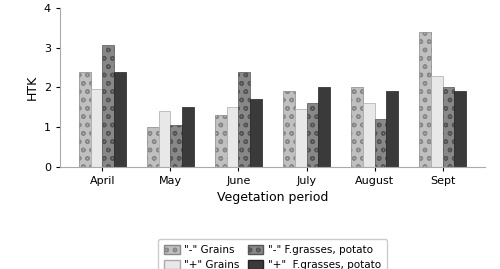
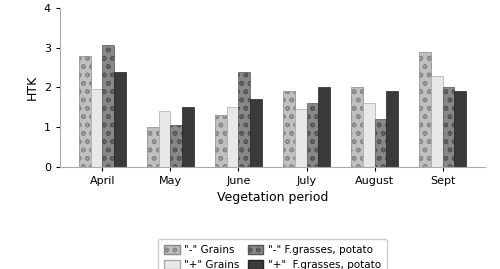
"-" Grains/April: 2.4 -> 2.8
"-" Grains/Sept: 3.4 -> 2.9
